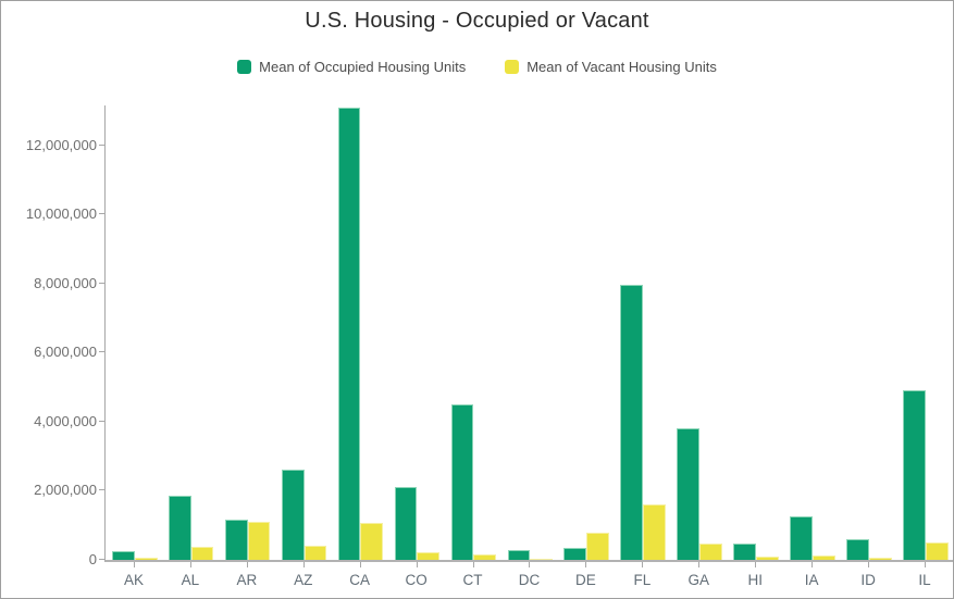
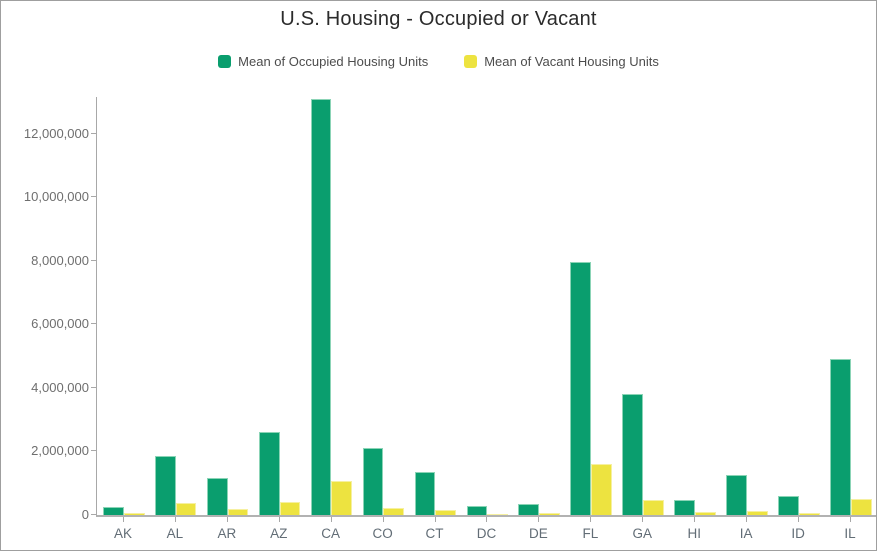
Mean of Vacant Housing Units/AR: 1100000 -> 200000
Mean of Occupied Housing Units/CT: 4500000 -> 1400000
Mean of Vacant Housing Units/DE: 800000 -> 100000
